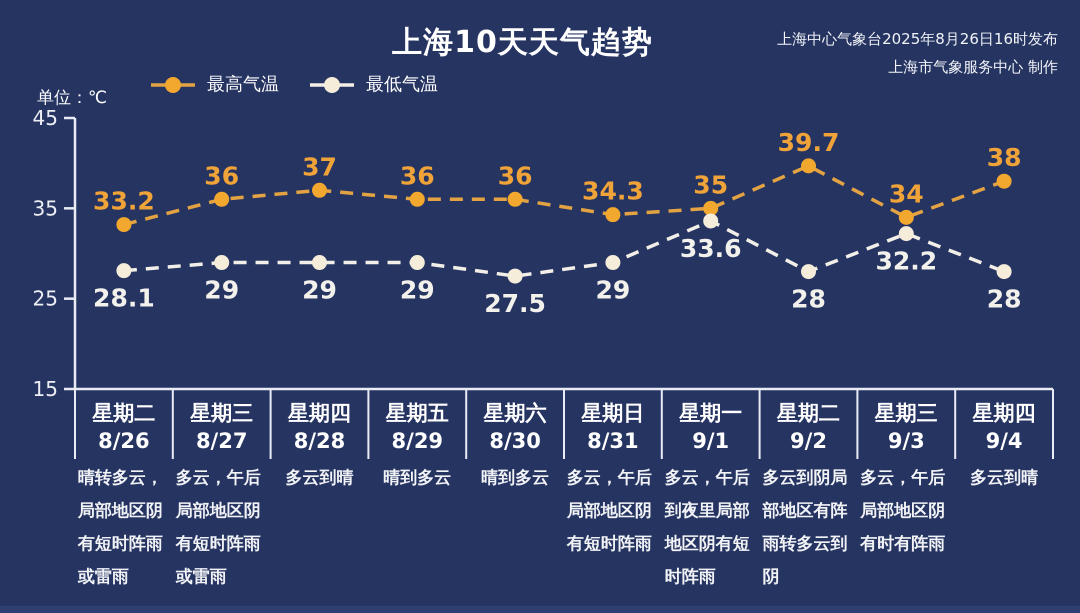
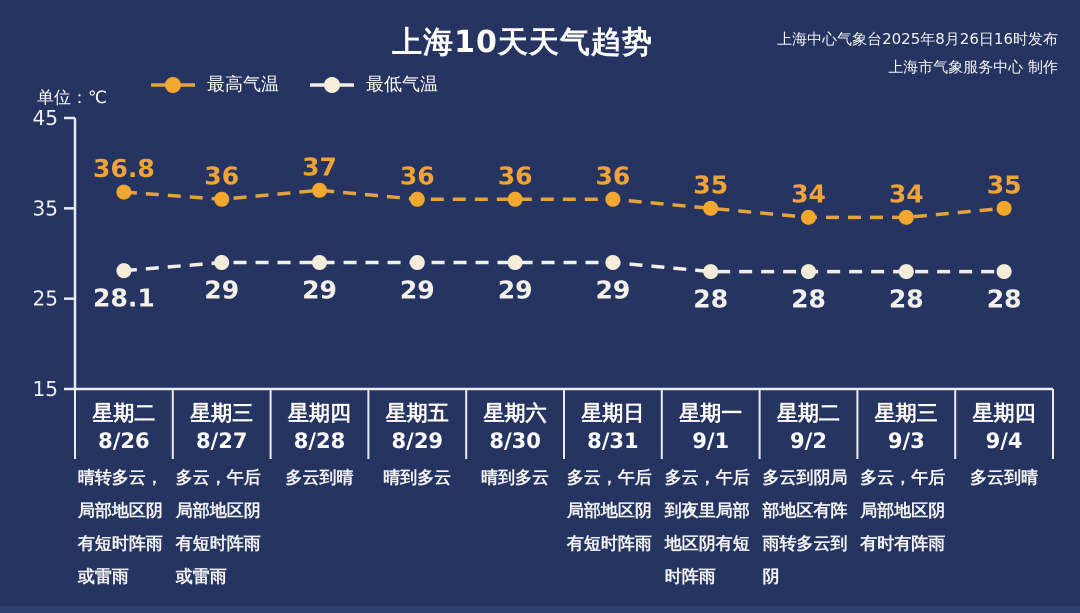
最高气温/8/26: 33.2 -> 36.8
最低气温/8/30: 27.5 -> 29
最高气温/8/31: 34.3 -> 36
最低气温/9/1: 33.6 -> 28
最高气温/9/2: 39.7 -> 34
最低气温/9/3: 32.2 -> 28
最高气温/9/4: 38 -> 35
